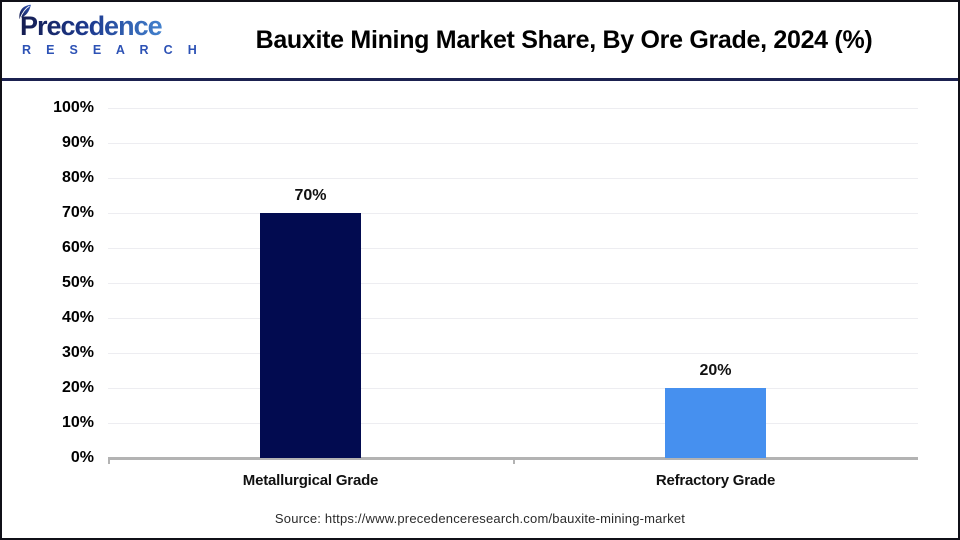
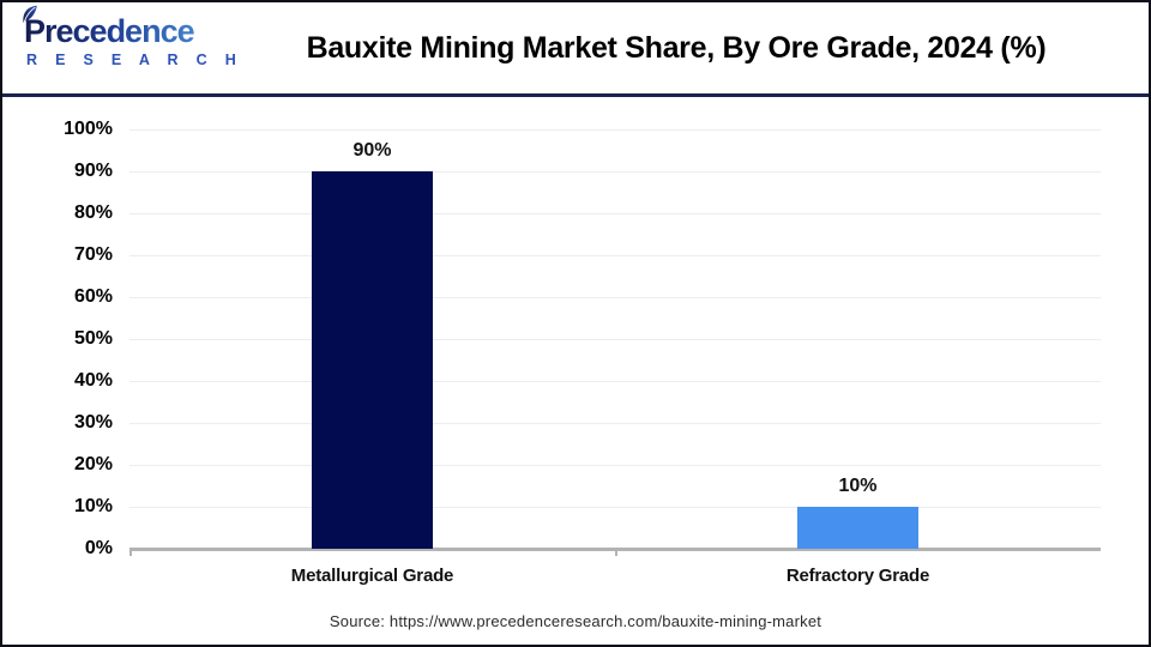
Metallurgical Grade: 70% -> 90%
Refractory Grade: 20% -> 10%
